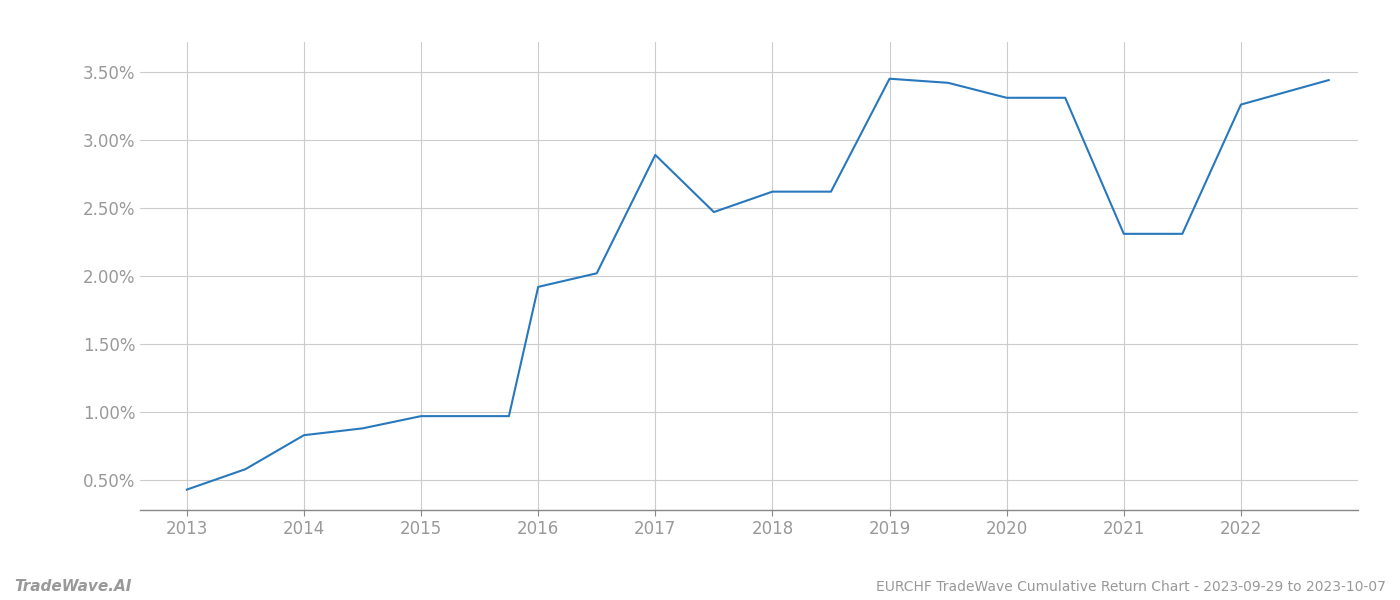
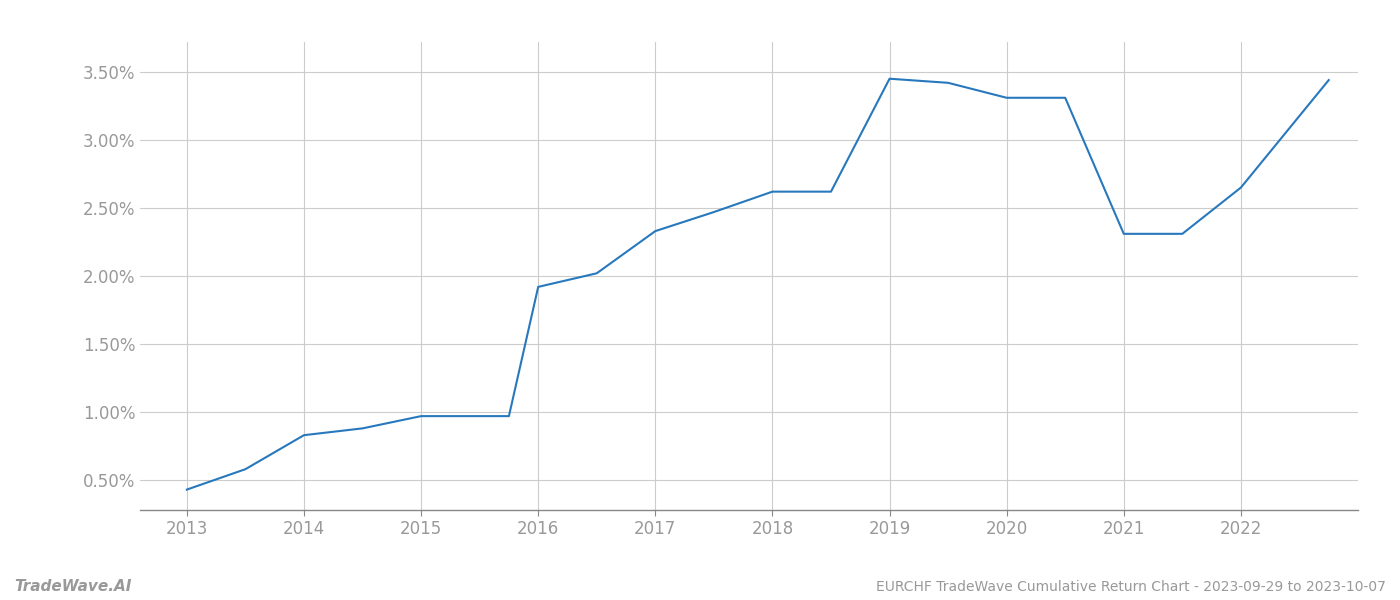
2017: 2.89% -> 2.33%
2022: 3.26% -> 2.65%
